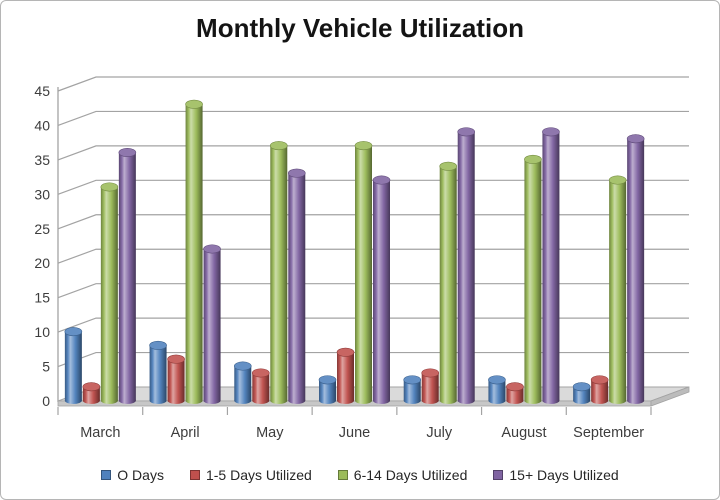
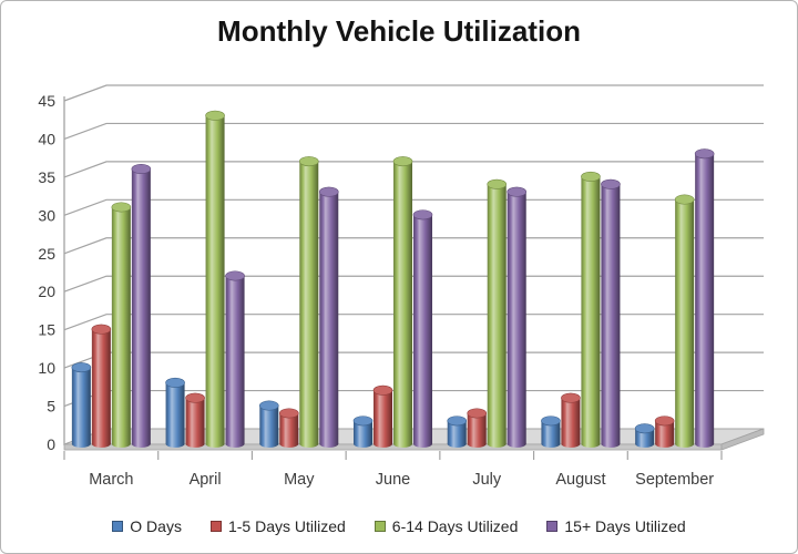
1-5 Days Utilized/March: 2 -> 15
15+ Days Utilized/June: 32 -> 30
15+ Days Utilized/July: 39 -> 33
1-5 Days Utilized/August: 2 -> 6
15+ Days Utilized/August: 39 -> 34
